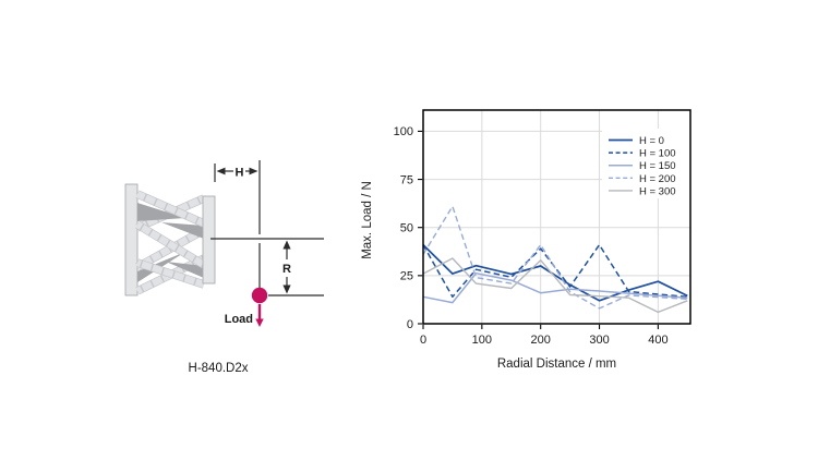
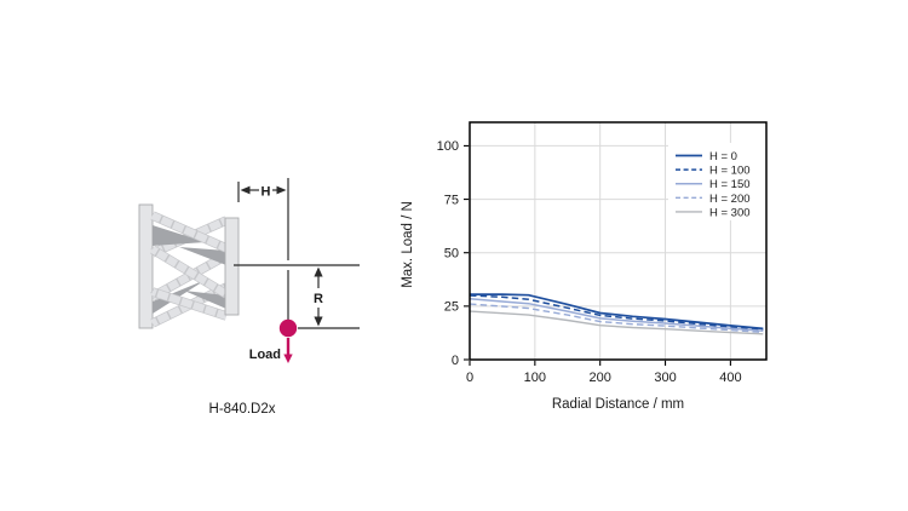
H = 0/0: 41 -> 30
H = 100/0: 41 -> 30
H = 150/0: 14 -> 28
H = 200/0: 36 -> 26
H = 300/0: 26 -> 23
H = 0/50: 26 -> 30
H = 100/50: 14 -> 29
H = 150/50: 11 -> 27
H = 200/50: 61 -> 25
H = 300/50: 34 -> 22
H = 0/200: 30 -> 22
H = 100/200: 39 -> 21
H = 150/200: 16 -> 19
H = 200/200: 41 -> 18
H = 300/200: 33 -> 16
H = 0/300: 12 -> 19
H = 100/300: 41 -> 18
H = 200/300: 8 -> 16
H = 0/400: 22 -> 16
H = 300/400: 6 -> 13
